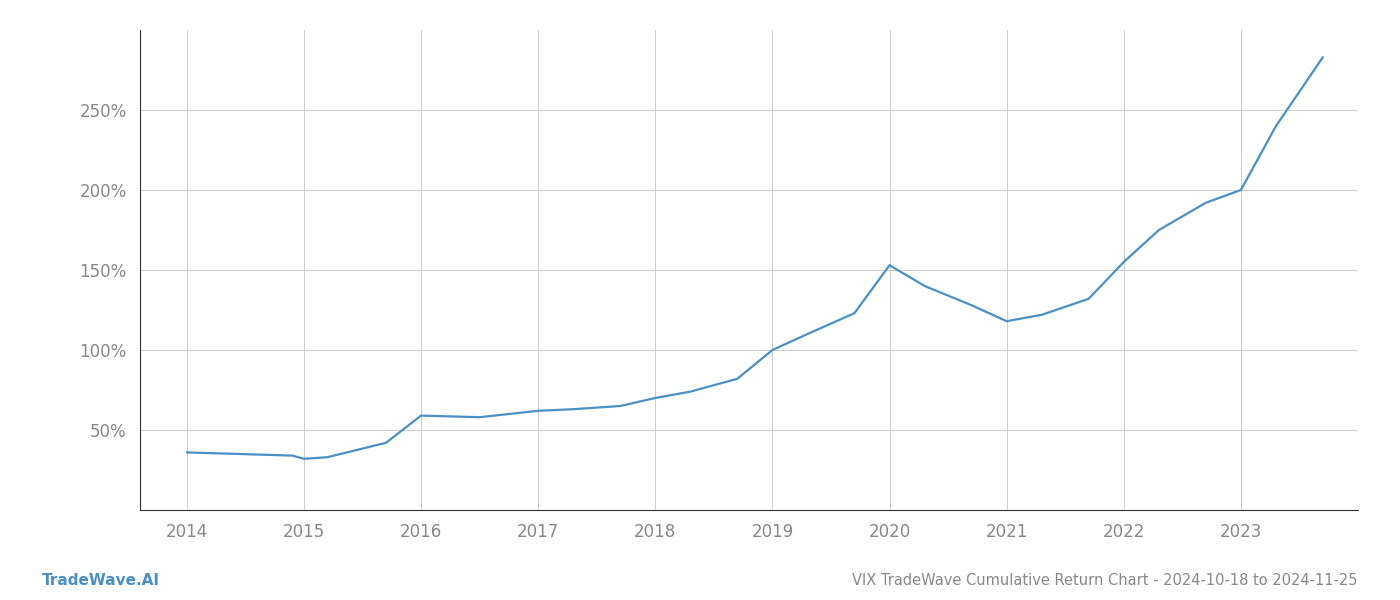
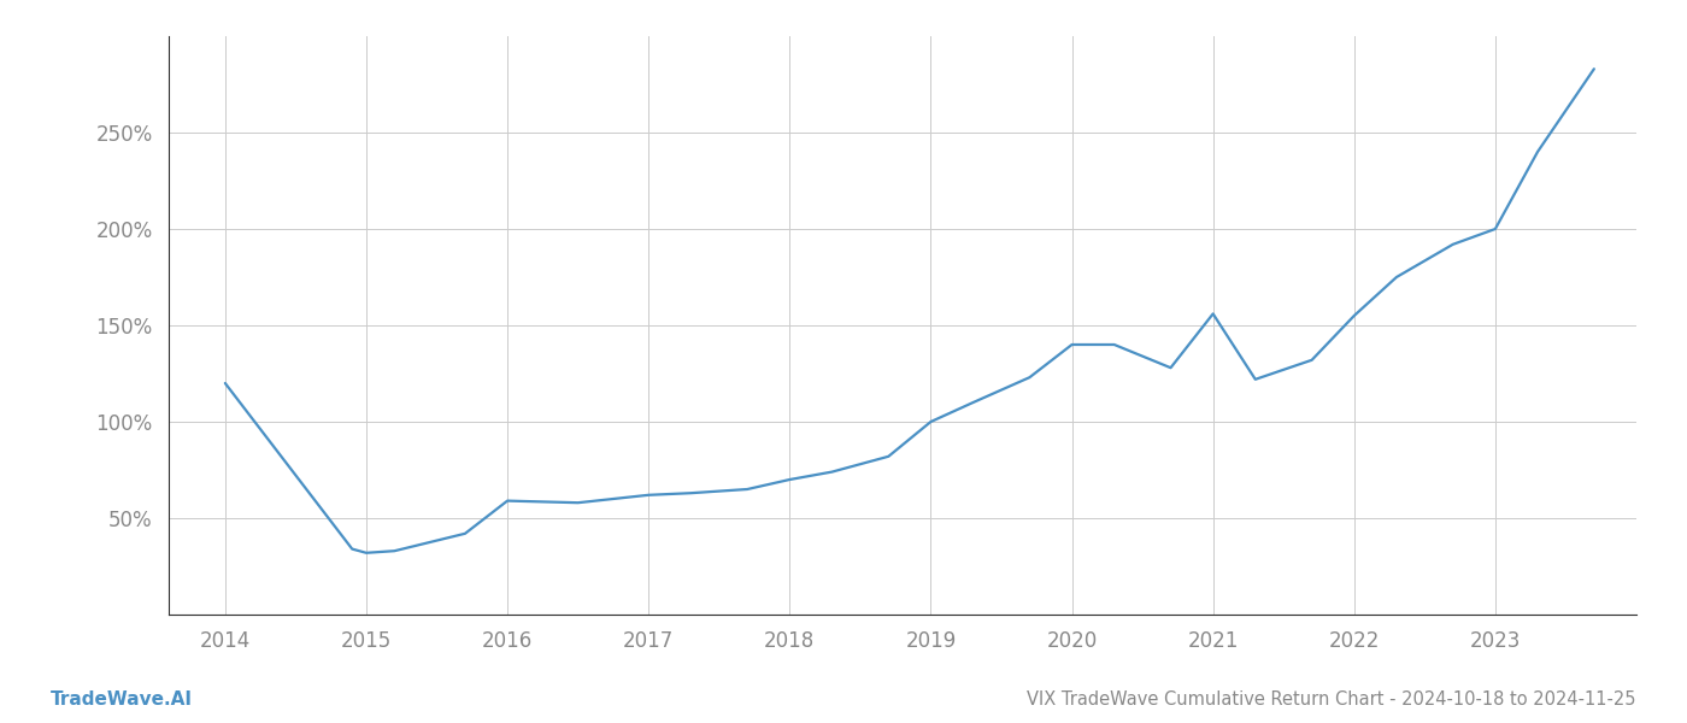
2014: 36% -> 120%
2020: 153% -> 140%
2021: 118% -> 156%
